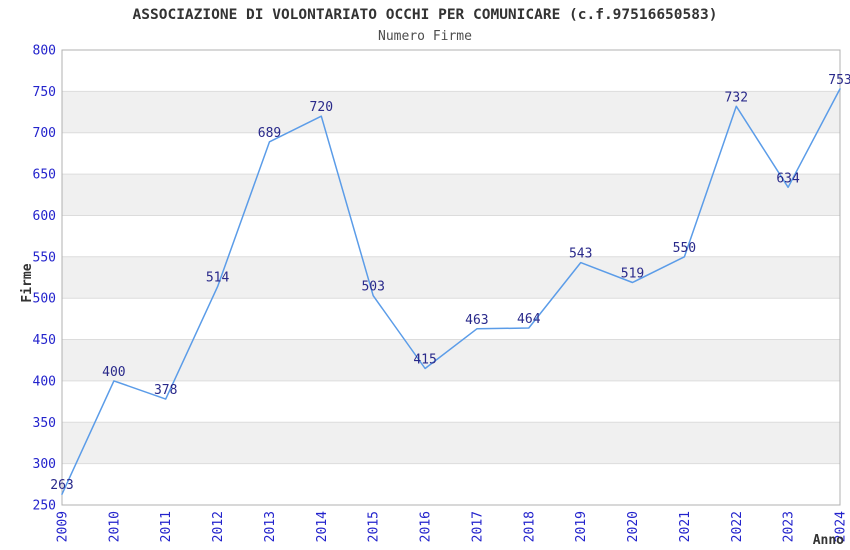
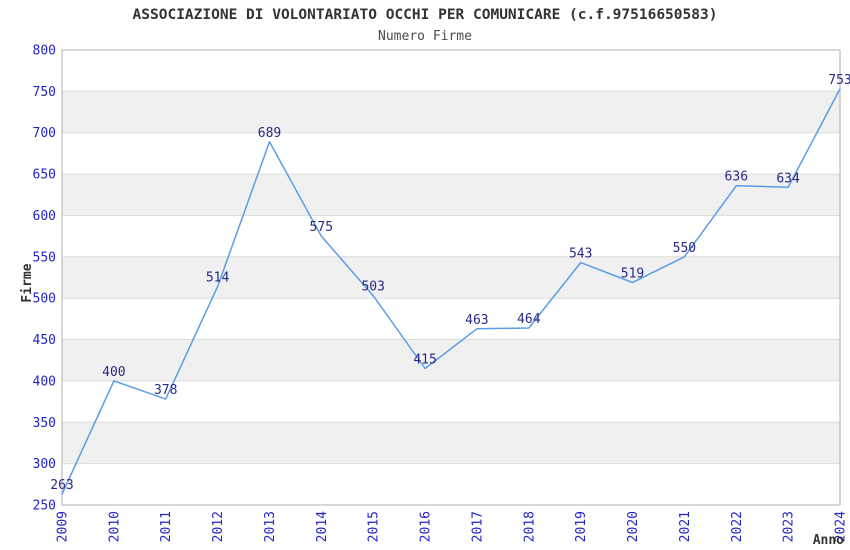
2014: 720 -> 575
2022: 732 -> 636
